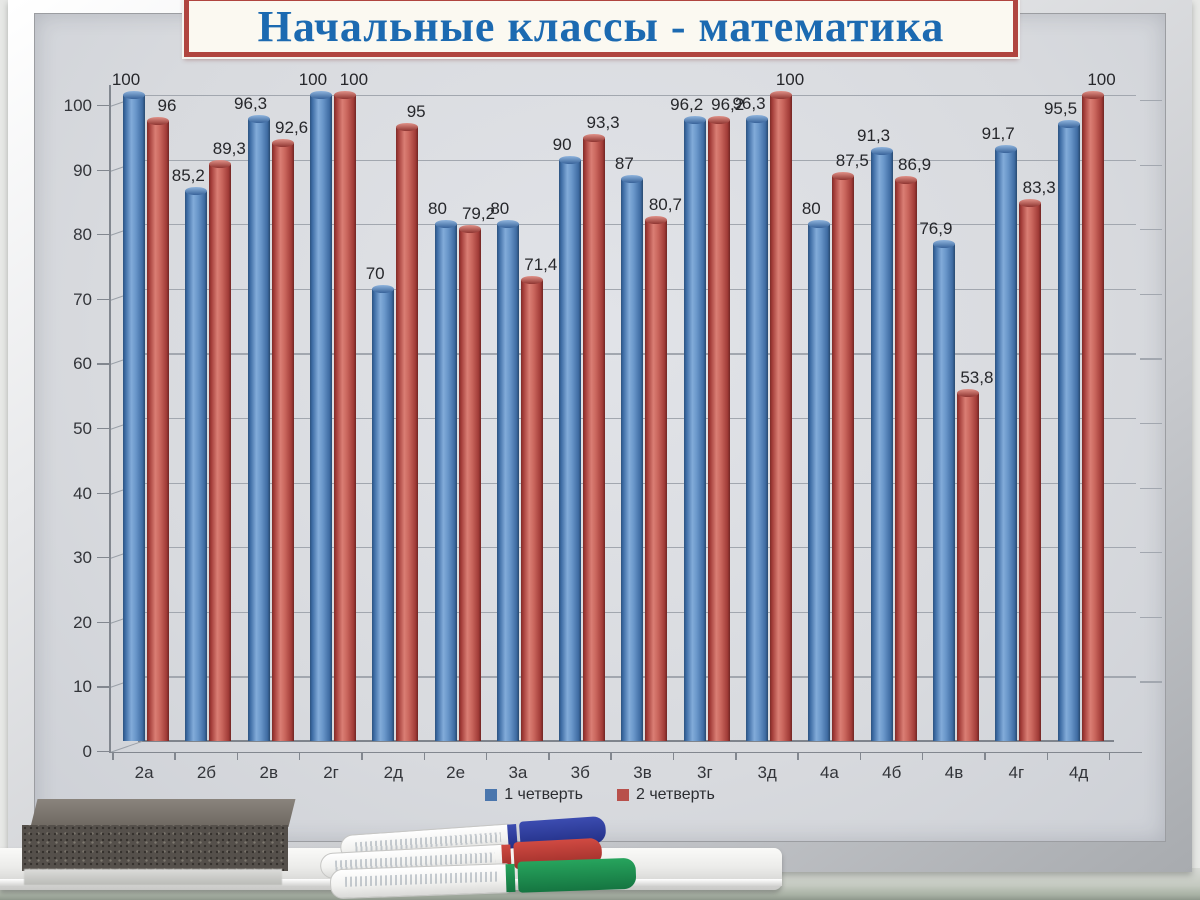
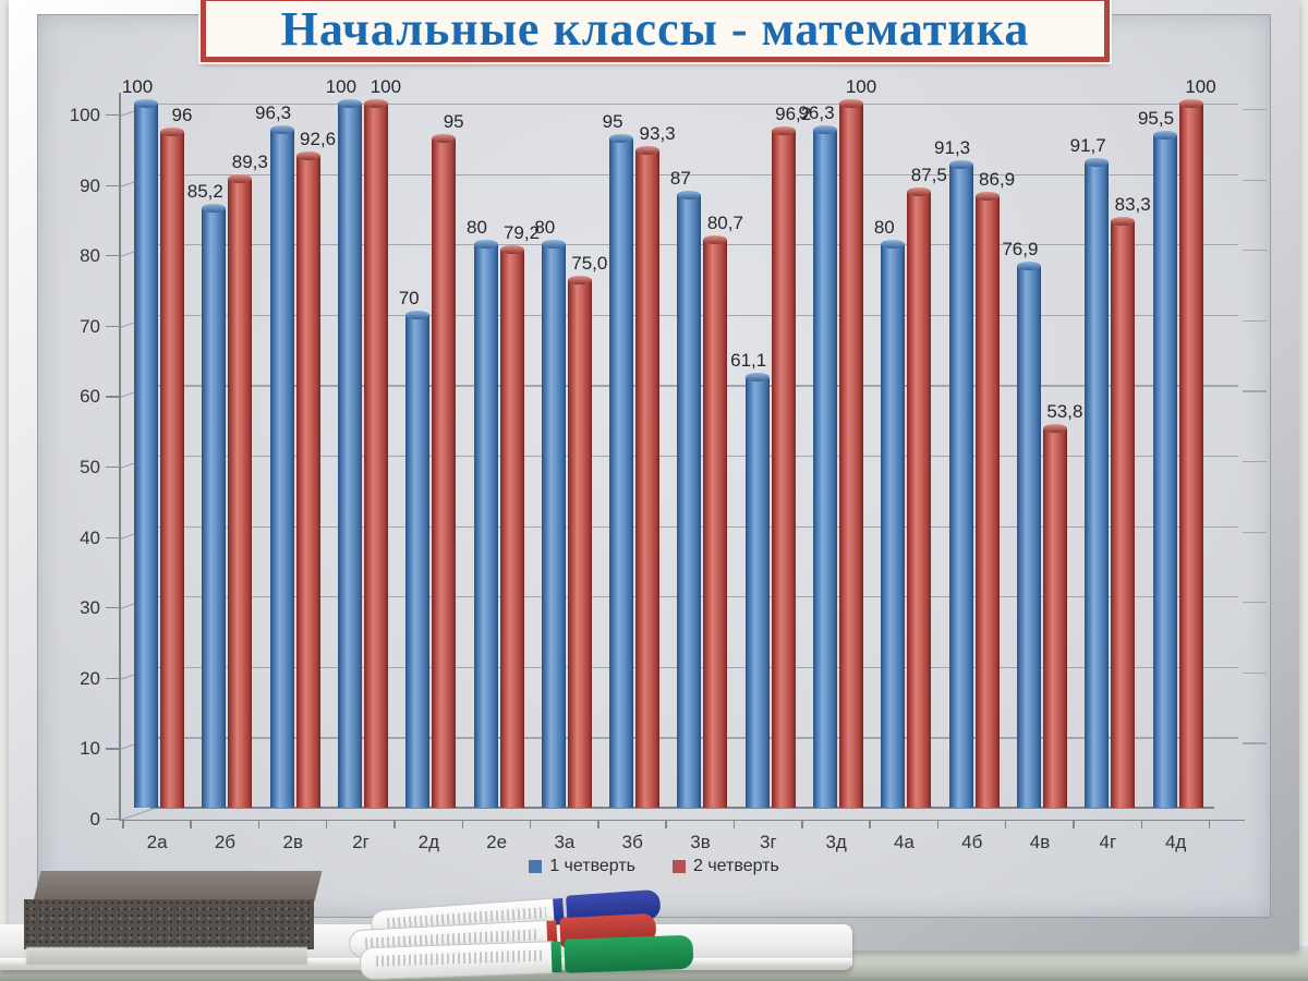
2 четверть/3а: 71,4 -> 75,0
1 четверть/3б: 90 -> 95
1 четверть/3г: 96,2 -> 61,1
